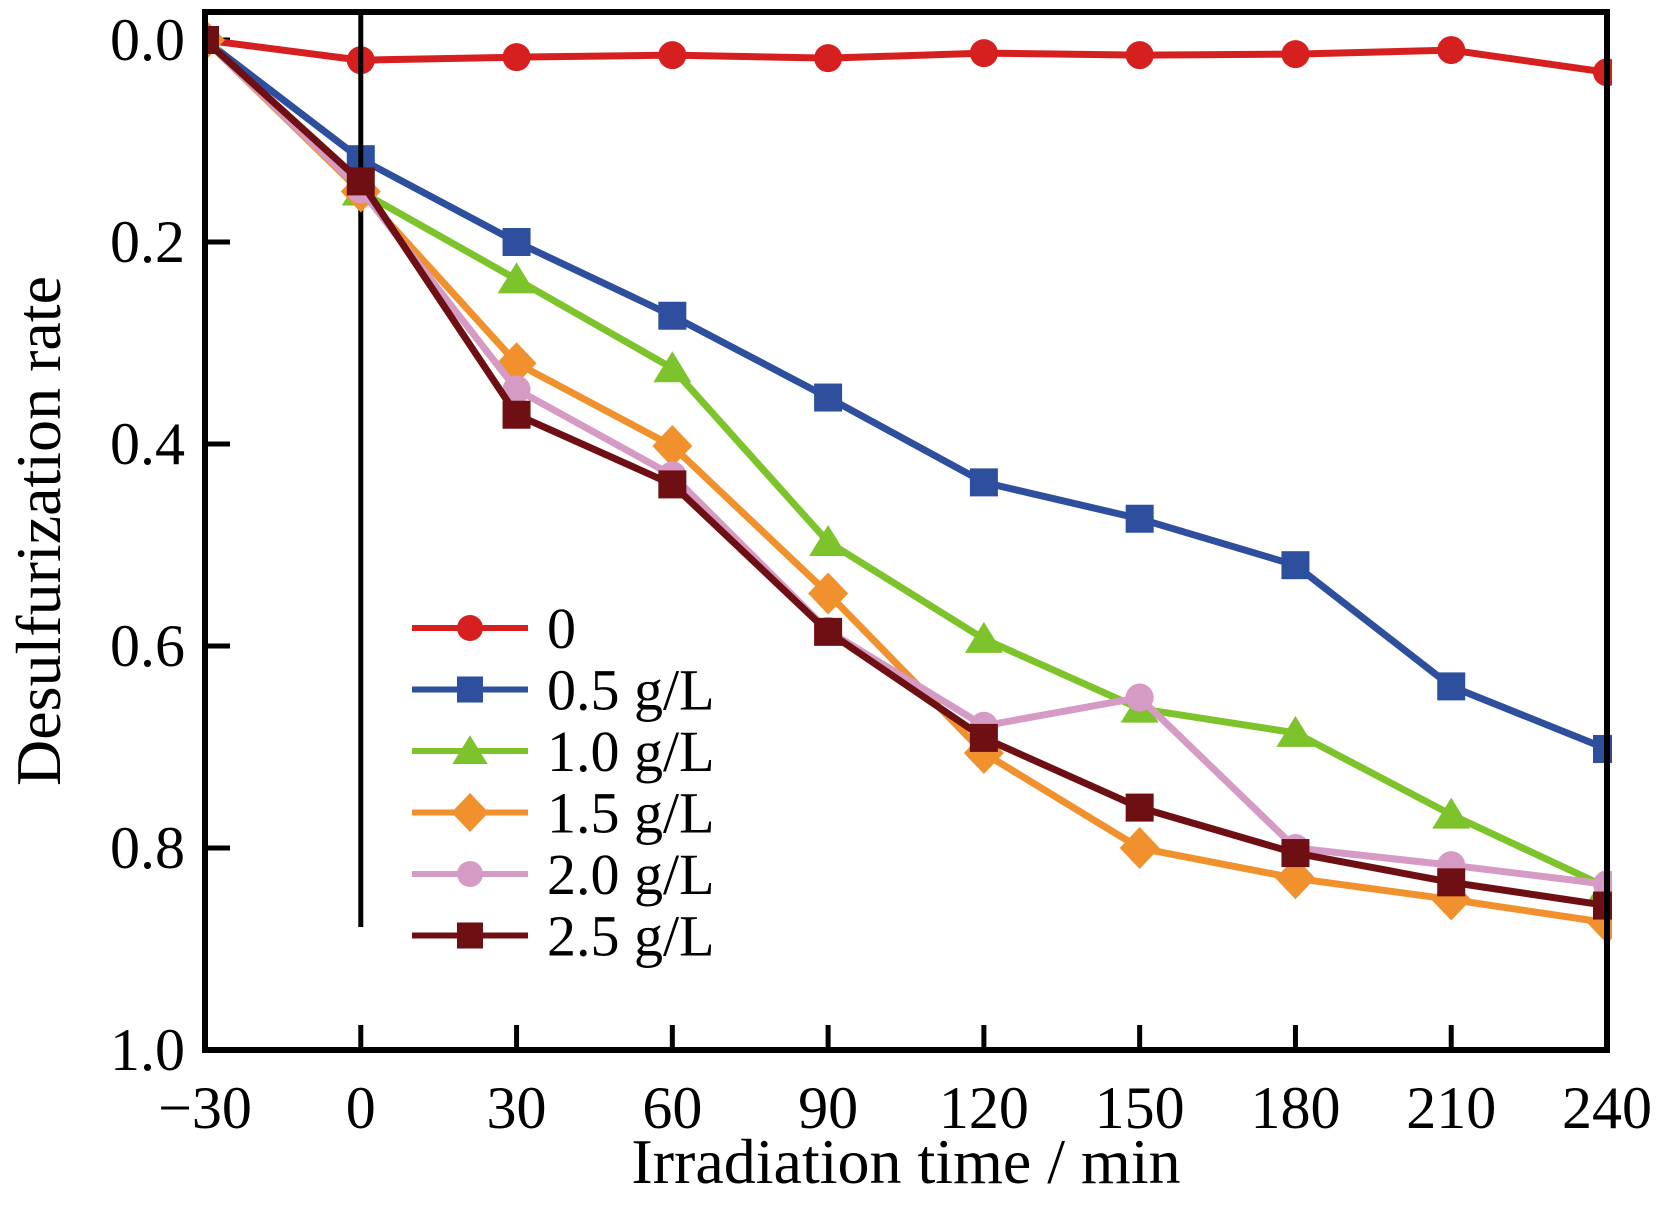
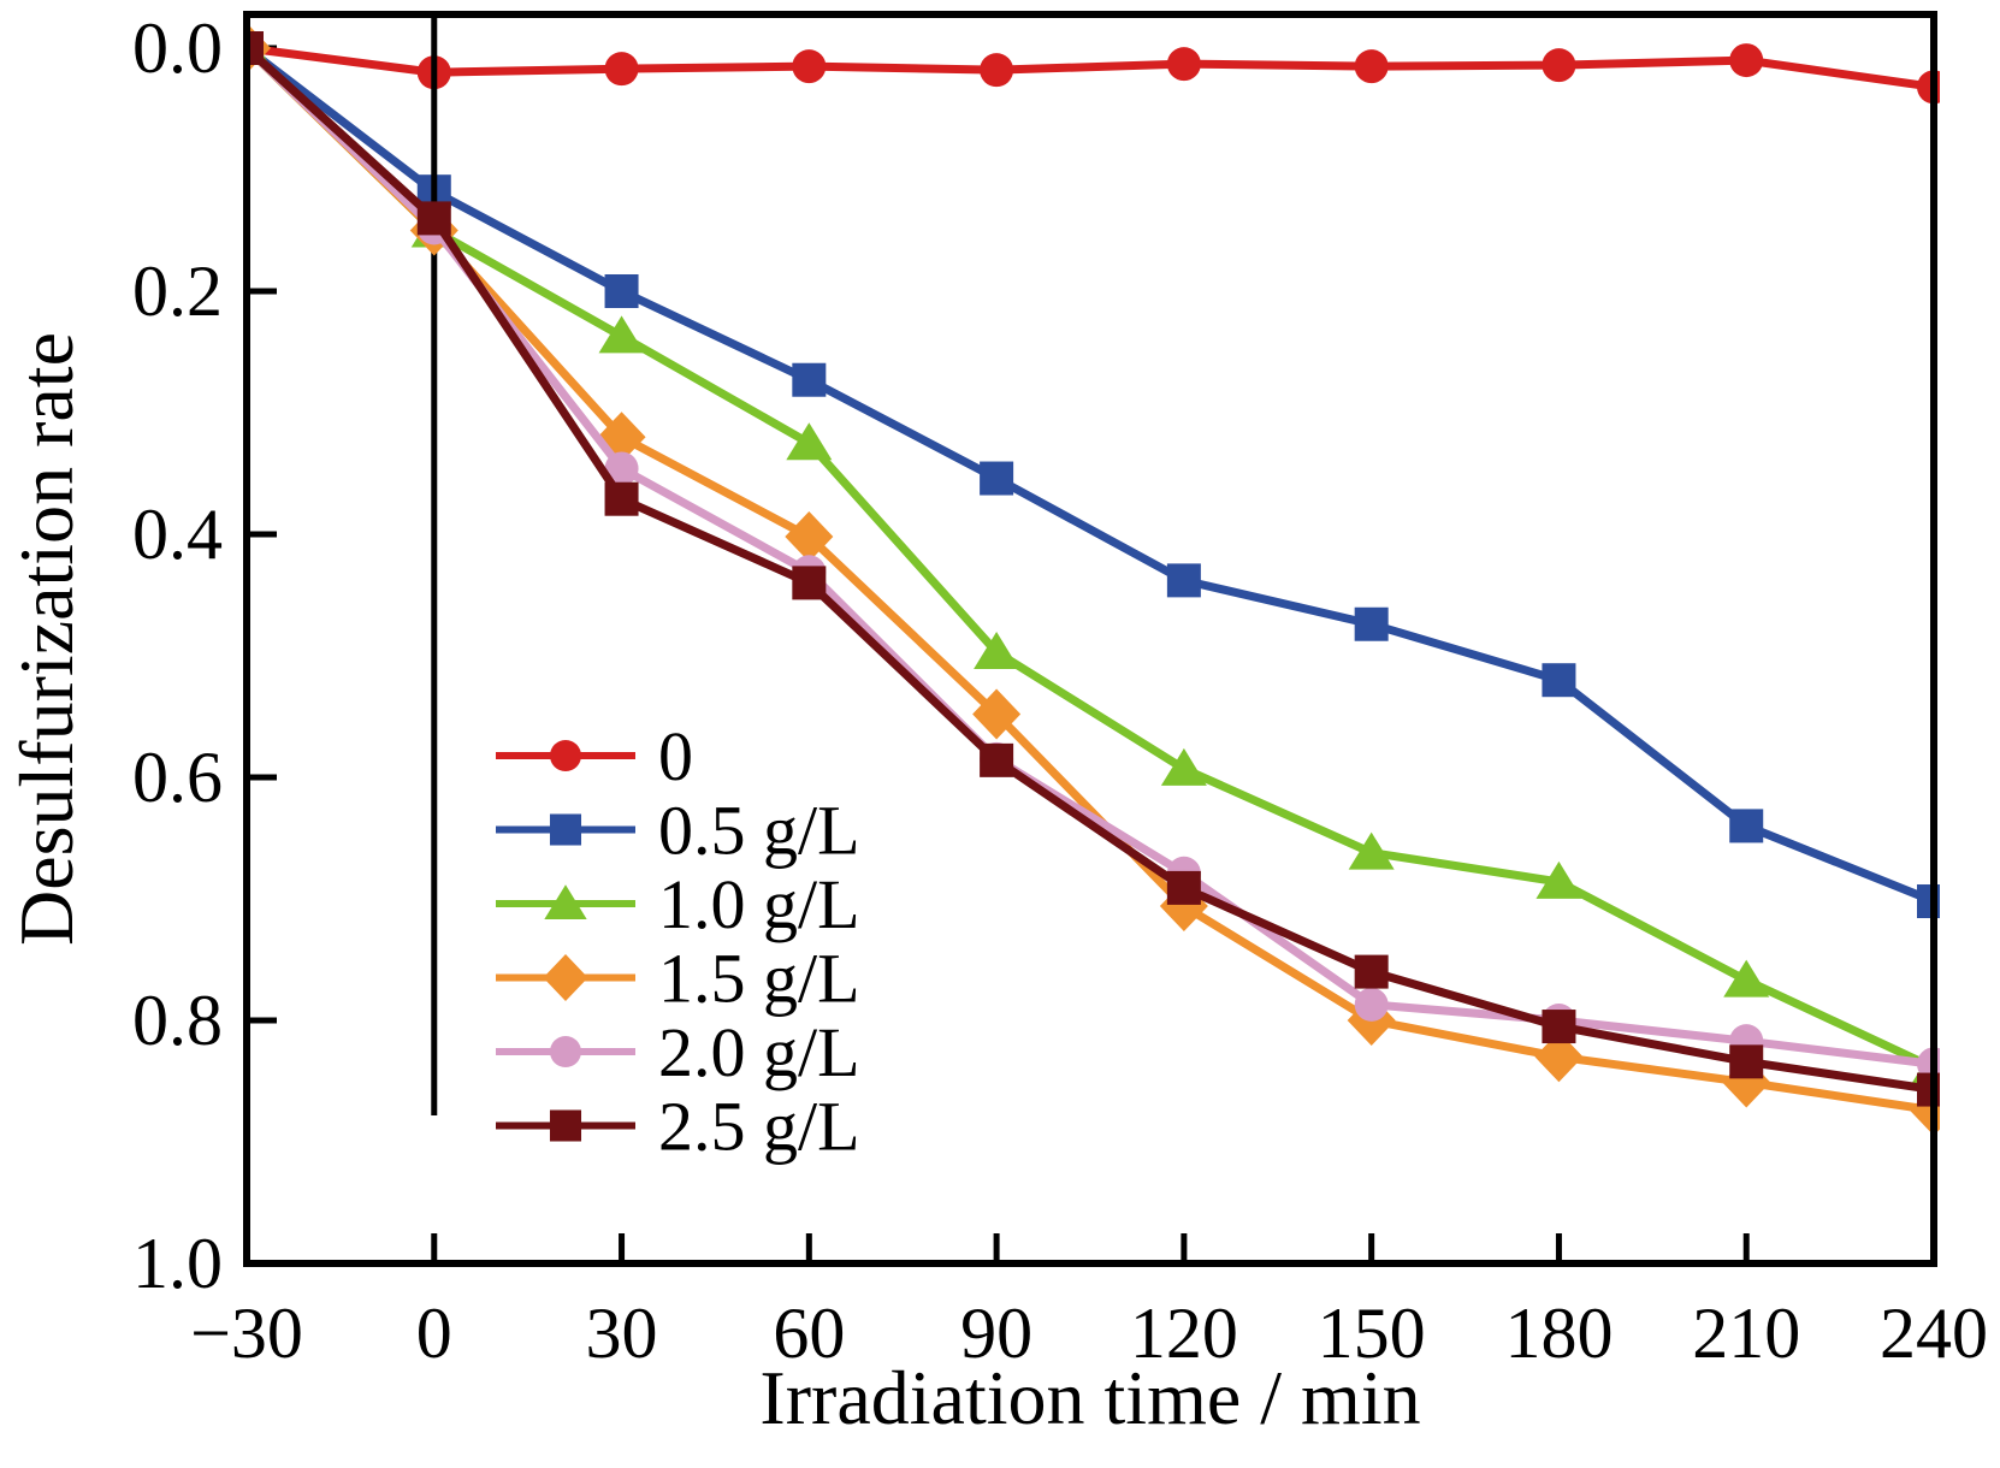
2.0 g/L/150: 0.651 -> 0.787
